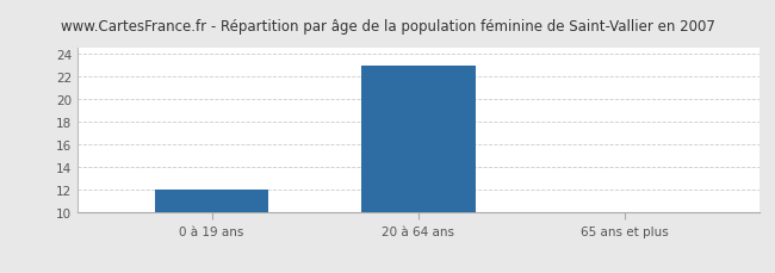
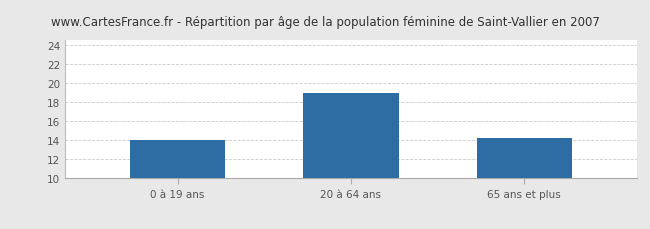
0 à 19 ans: 12.0 -> 14.0
20 à 64 ans: 23.0 -> 19.0
65 ans et plus: 10.1 -> 14.2
